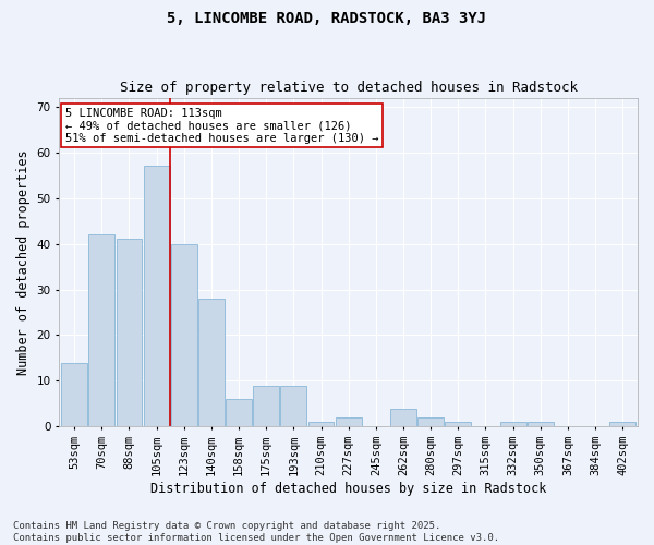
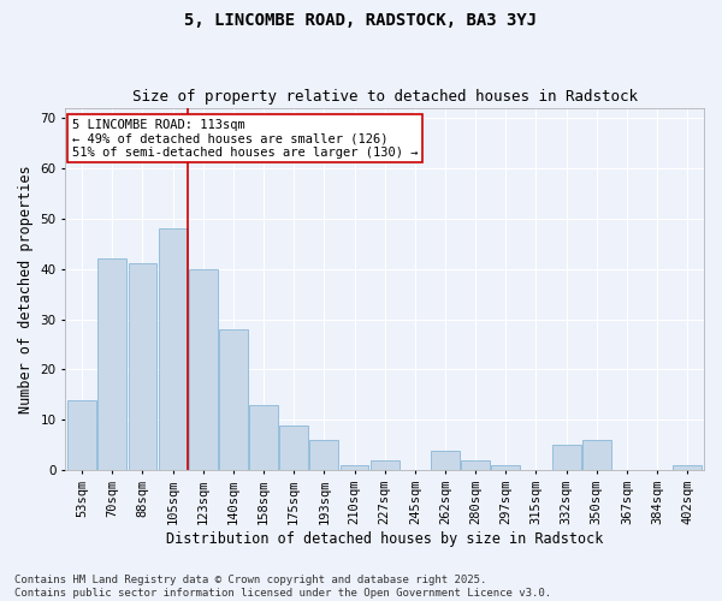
105sqm: 57 -> 48
158sqm: 6 -> 13
193sqm: 9 -> 6
332sqm: 1 -> 5
350sqm: 1 -> 6
